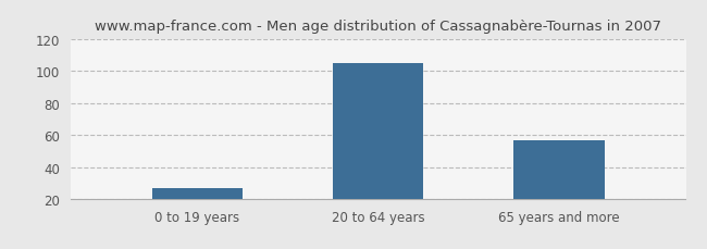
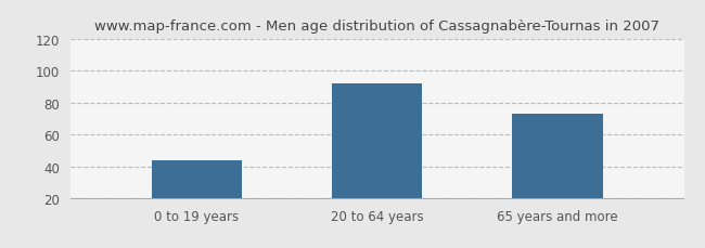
0 to 19 years: 27 -> 44
20 to 64 years: 105 -> 92
65 years and more: 57 -> 73
